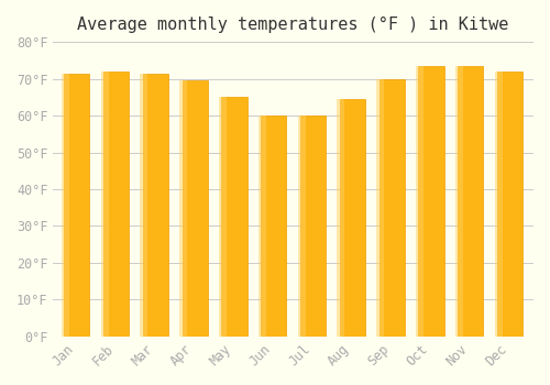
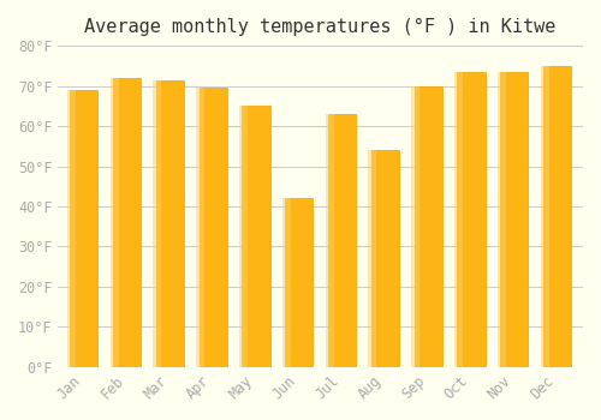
Jan: 71.5°F -> 69.0°F
Jun: 60.0°F -> 42.0°F
Jul: 60.0°F -> 63.0°F
Aug: 64.5°F -> 54.0°F
Dec: 72.0°F -> 75.0°F
